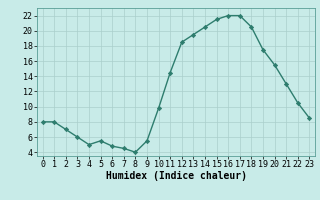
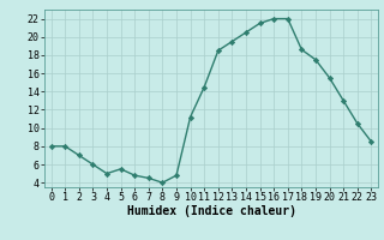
9: 5.5 -> 4.8
10: 9.8 -> 11.2
18: 20.5 -> 18.6
